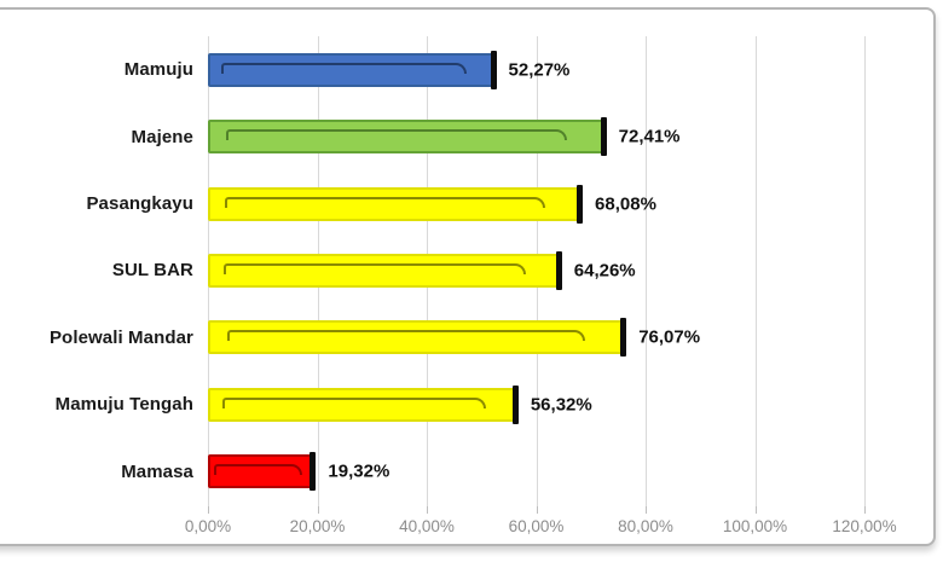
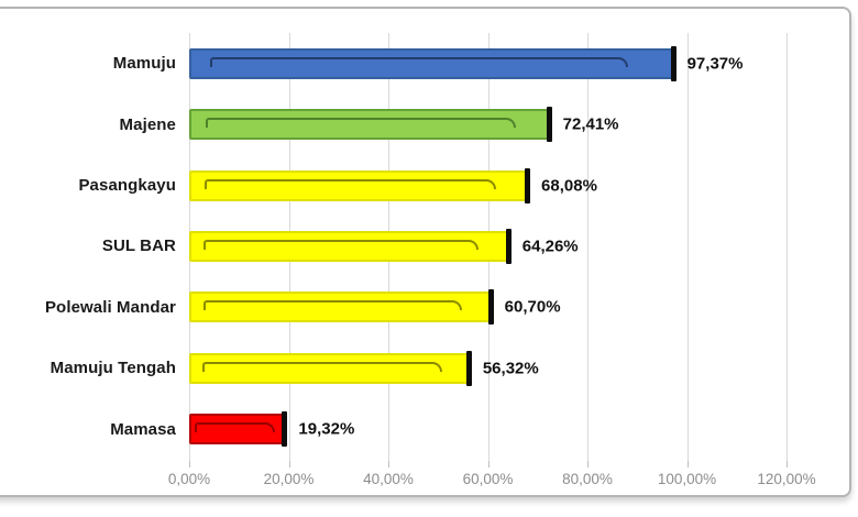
Mamuju: 52,27% -> 97,37%
Polewali Mandar: 76,07% -> 60,70%
